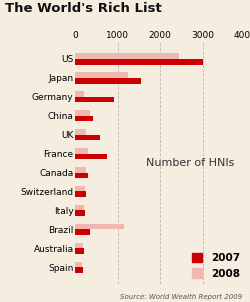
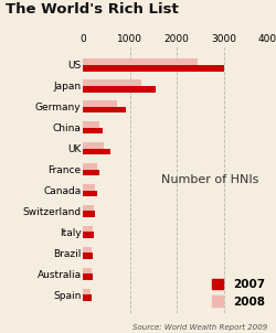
2008/Germany: 200 -> 730
2008/UK: 250 -> 460
2007/France: 750 -> 360
2008/Brazil: 1150 -> 180
2007/Brazil: 350 -> 220
